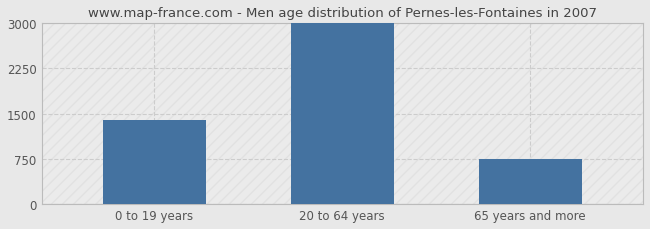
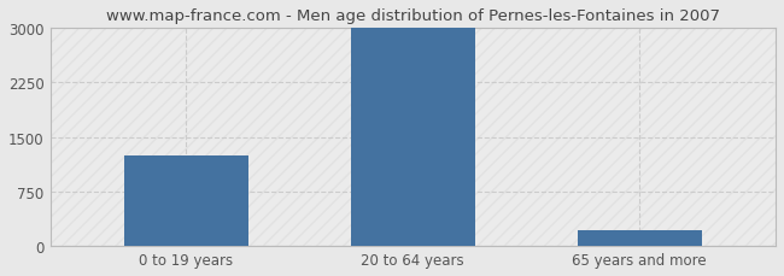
0 to 19 years: 1400 -> 1240
65 years and more: 750 -> 220
